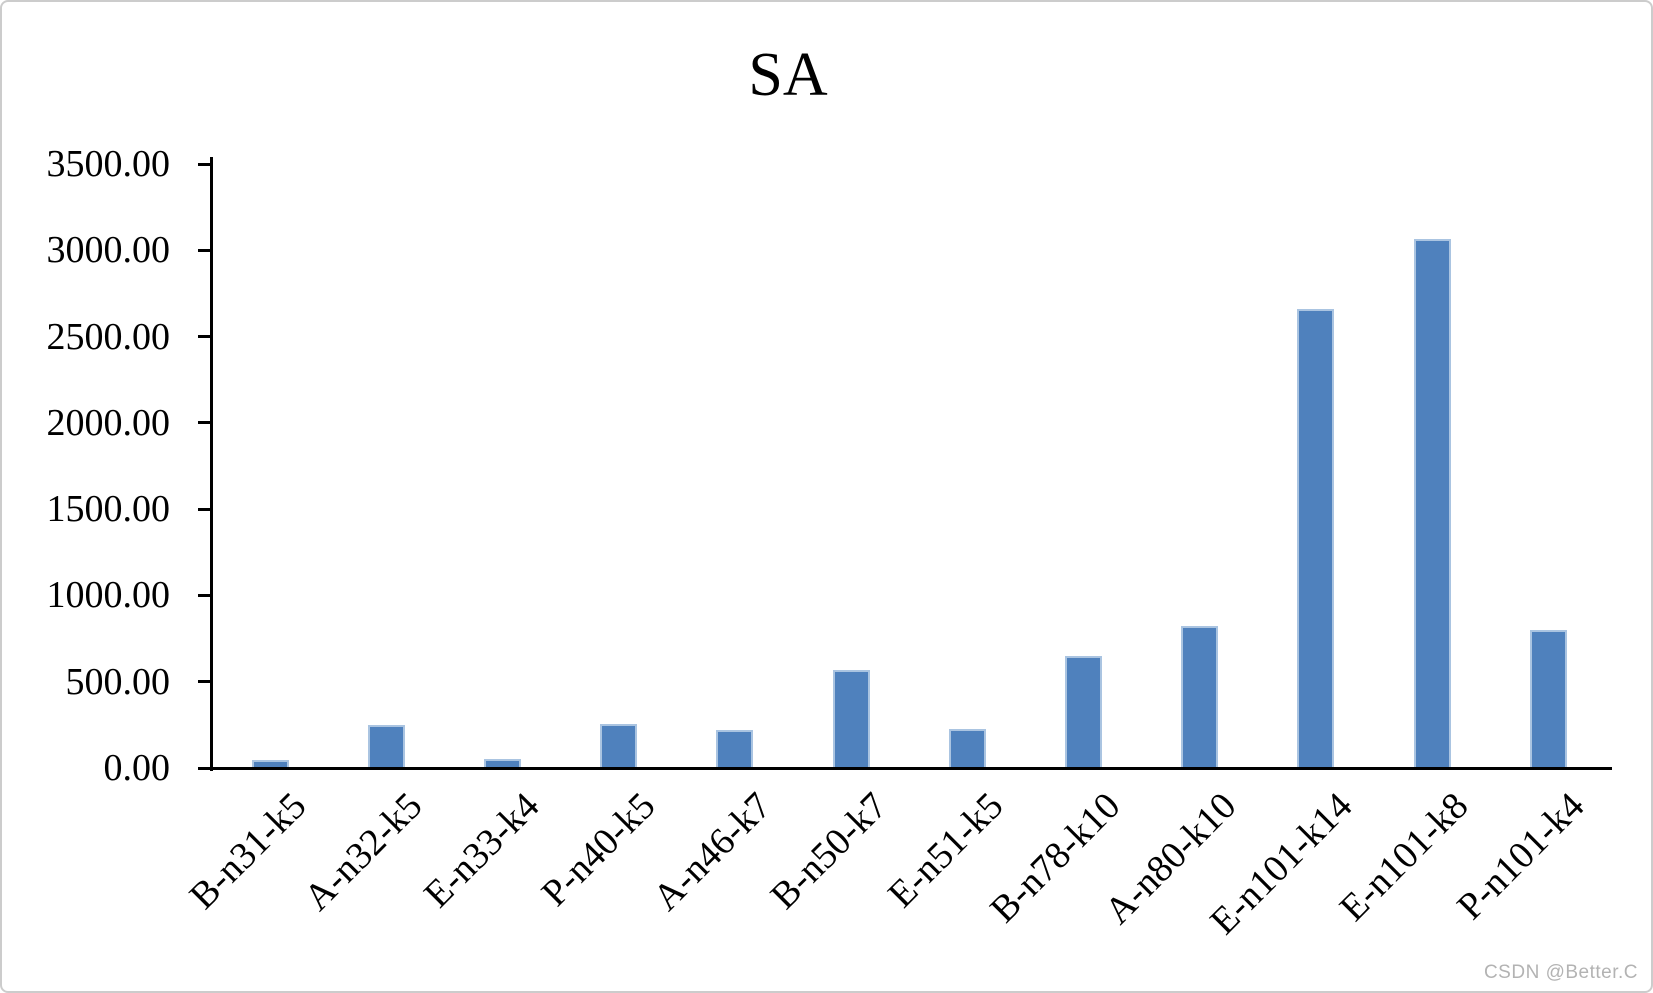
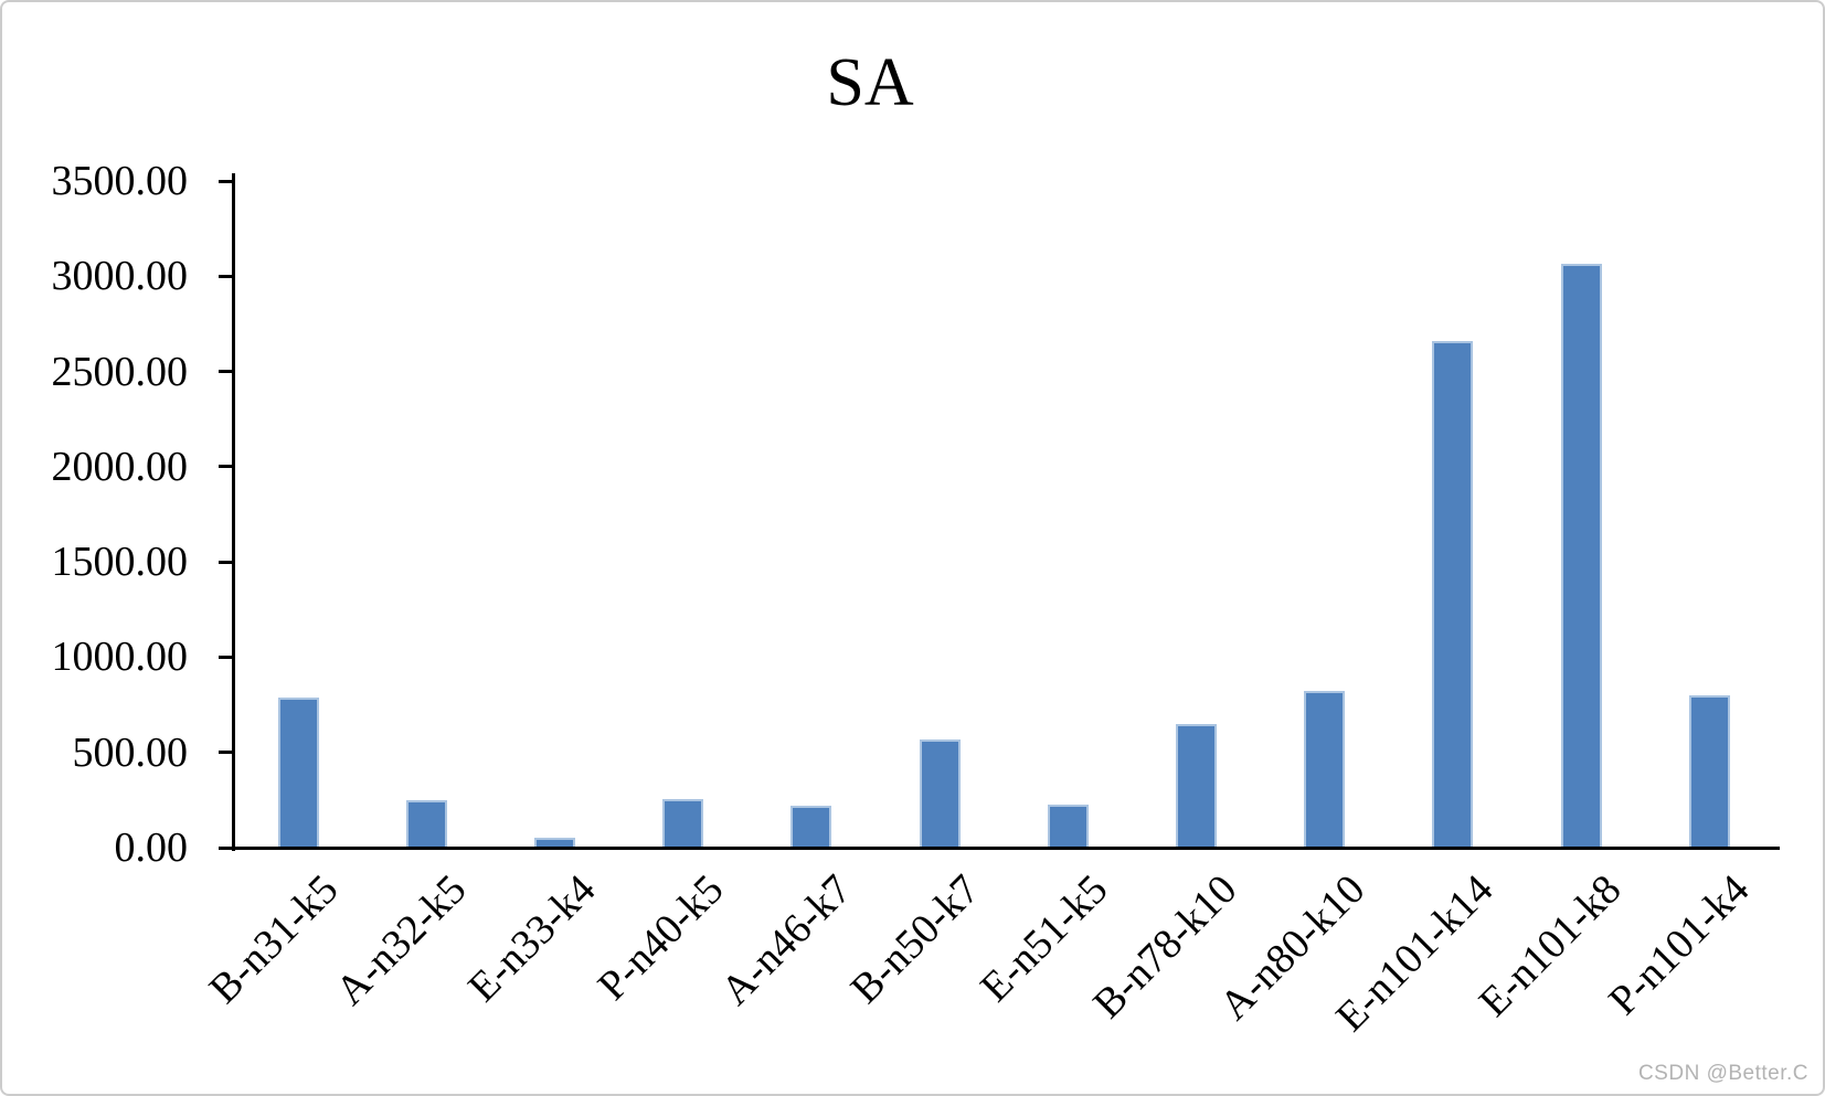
B-n31-k5: 50 -> 790
